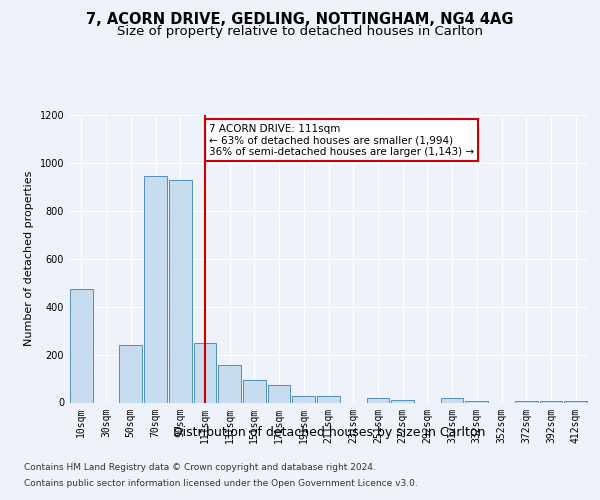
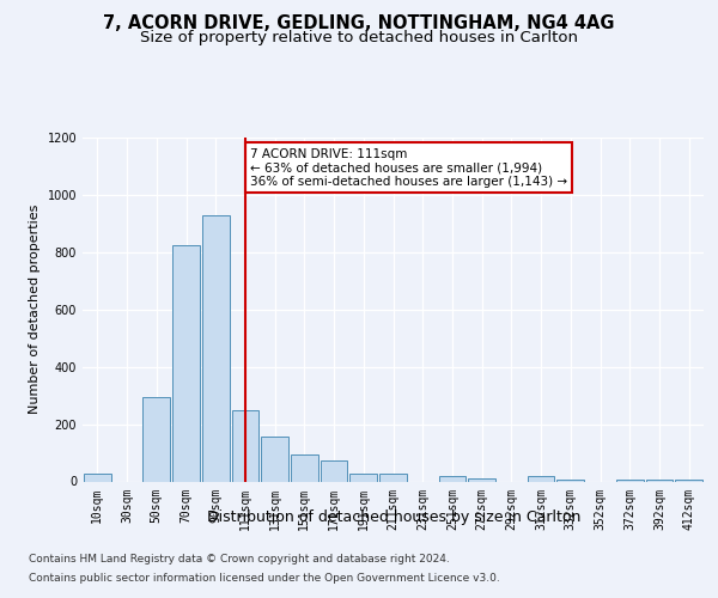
10sqm: 475 -> 28
50sqm: 240 -> 295
70sqm: 945 -> 825
